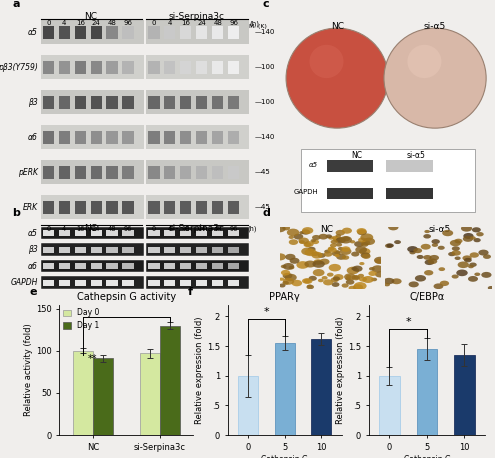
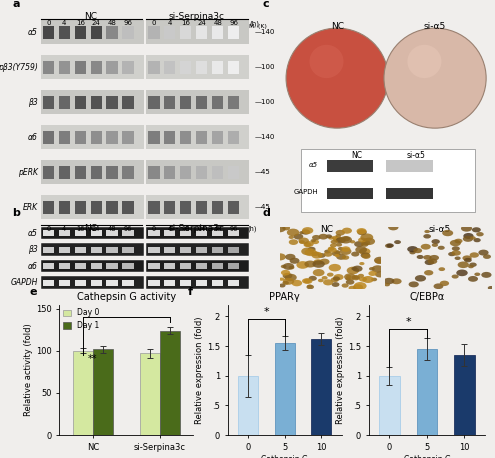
Cathepsin G activity/Day 1/NC: 91 -> 102
Cathepsin G activity/Day 1/si-Serpina3c: 130 -> 124
